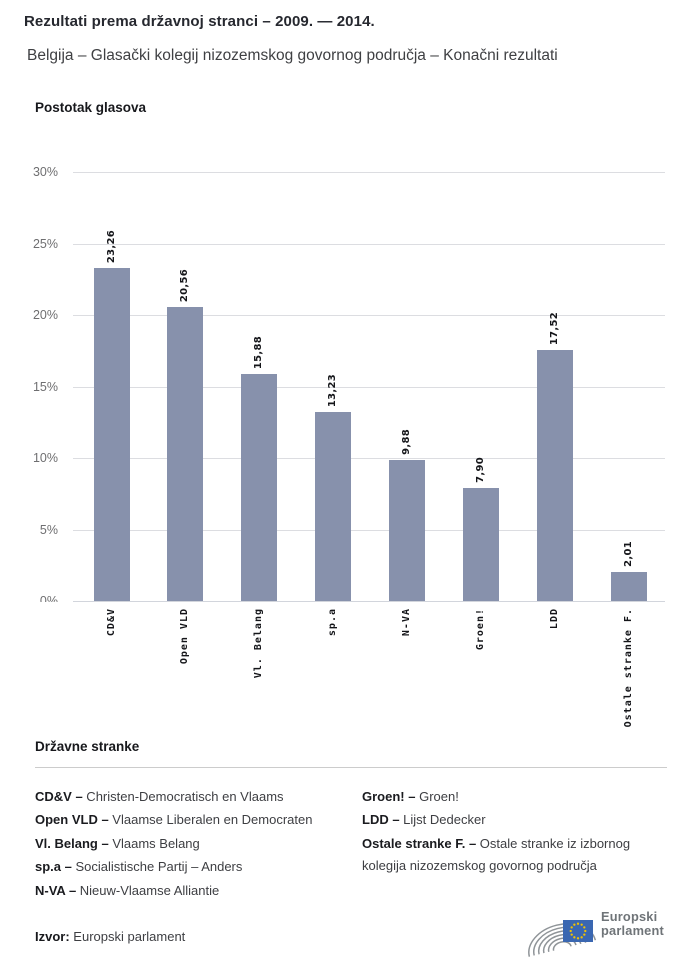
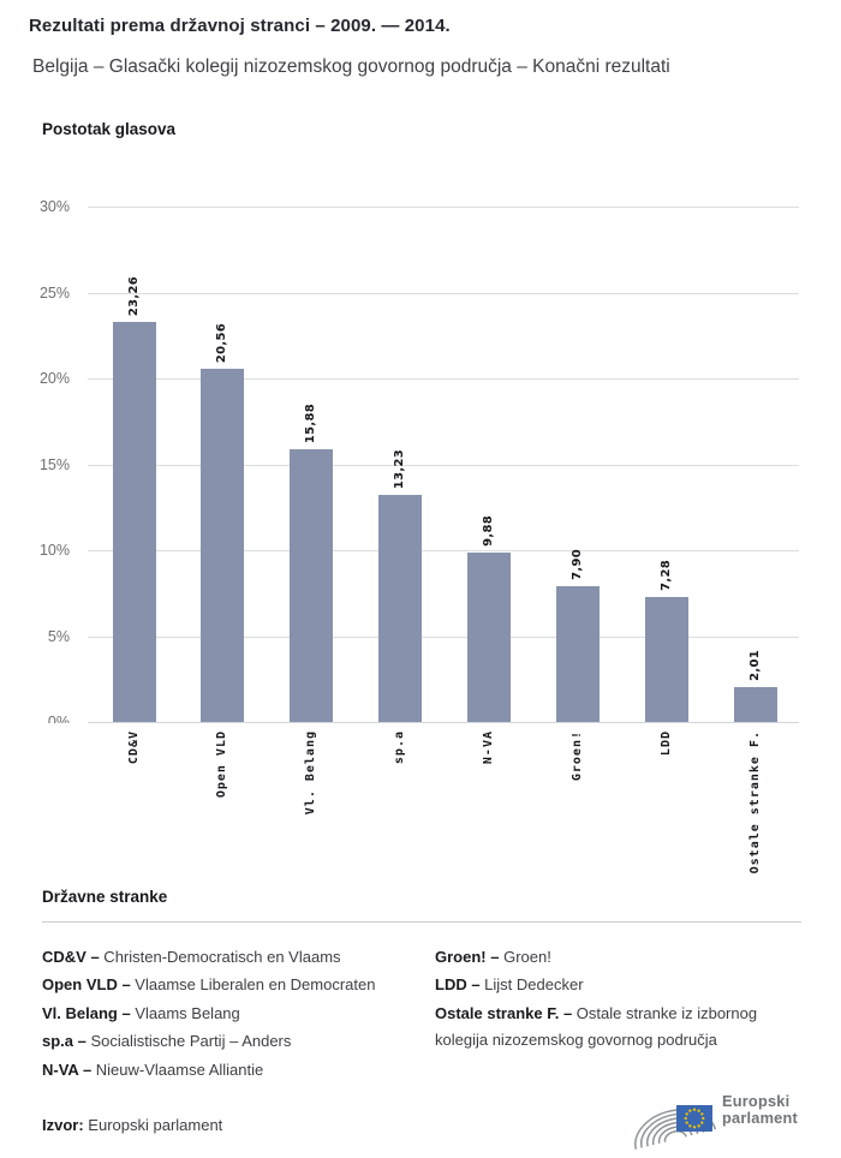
LDD: 17,52 -> 7,28
